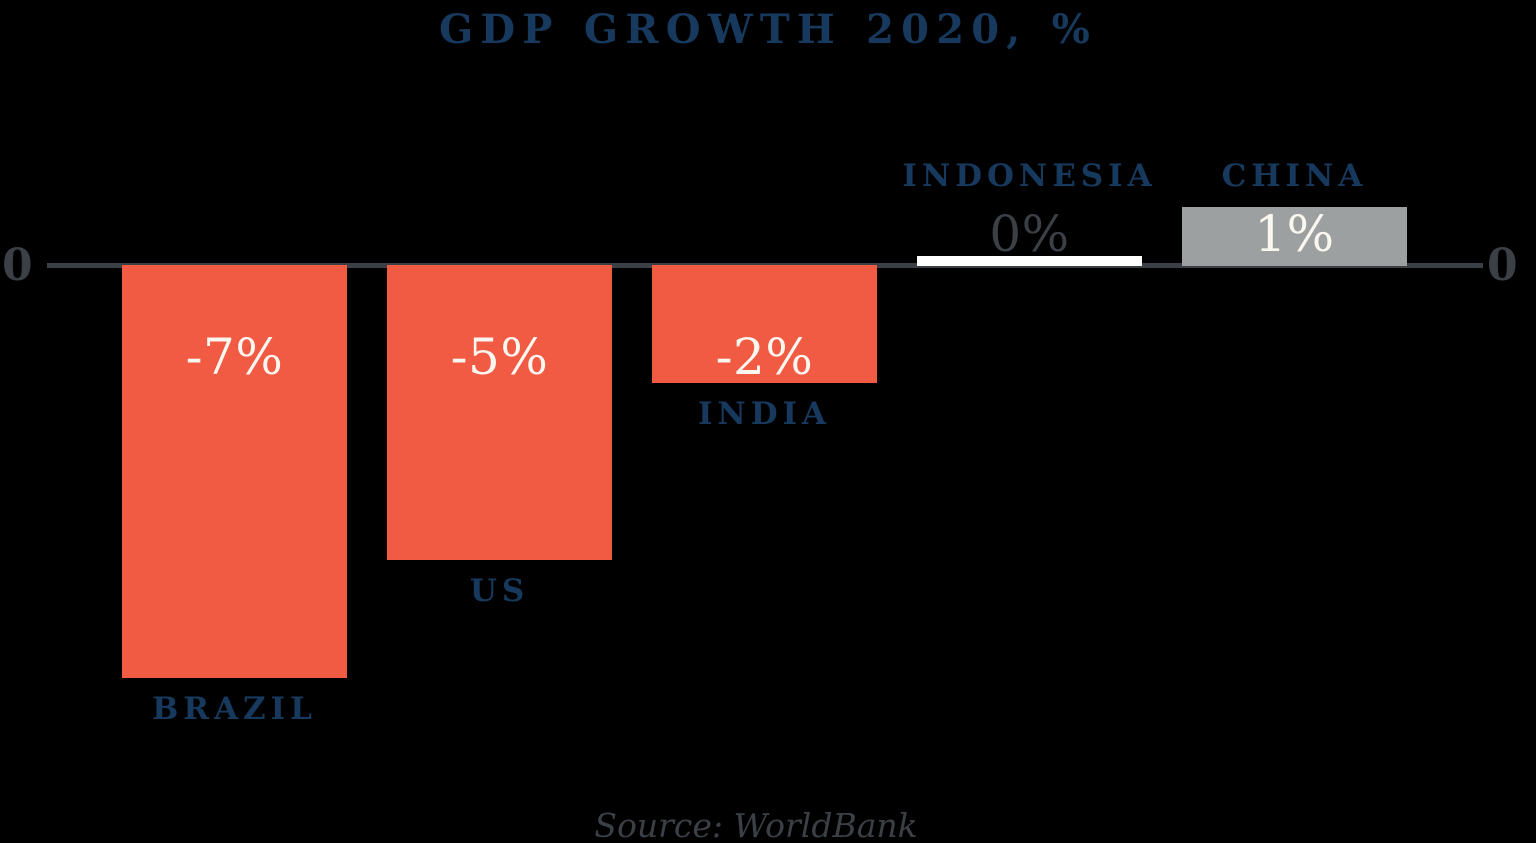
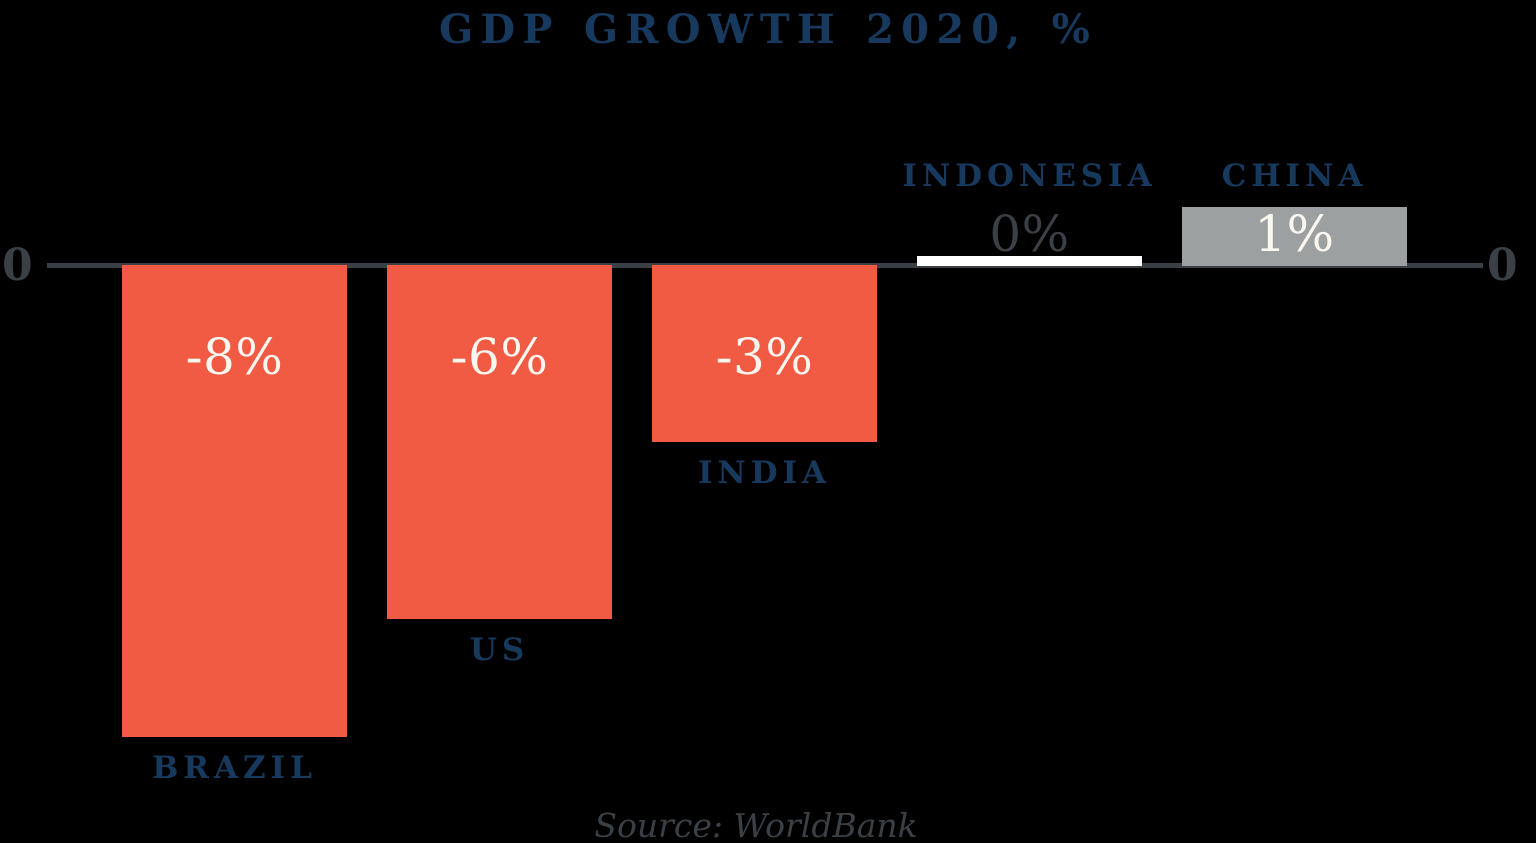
BRAZIL: -7% -> -8%
US: -5% -> -6%
INDIA: -2% -> -3%
